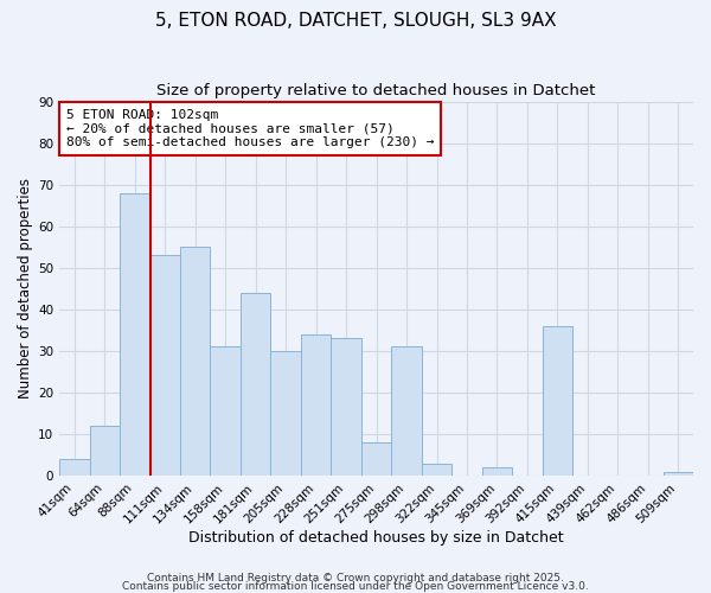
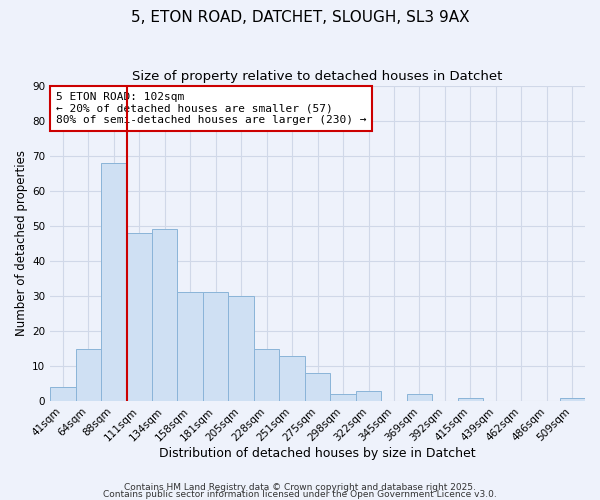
64sqm: 12 -> 15
111sqm: 53 -> 48
134sqm: 55 -> 49
181sqm: 44 -> 31
228sqm: 34 -> 15
251sqm: 33 -> 13
298sqm: 31 -> 2
415sqm: 36 -> 1
